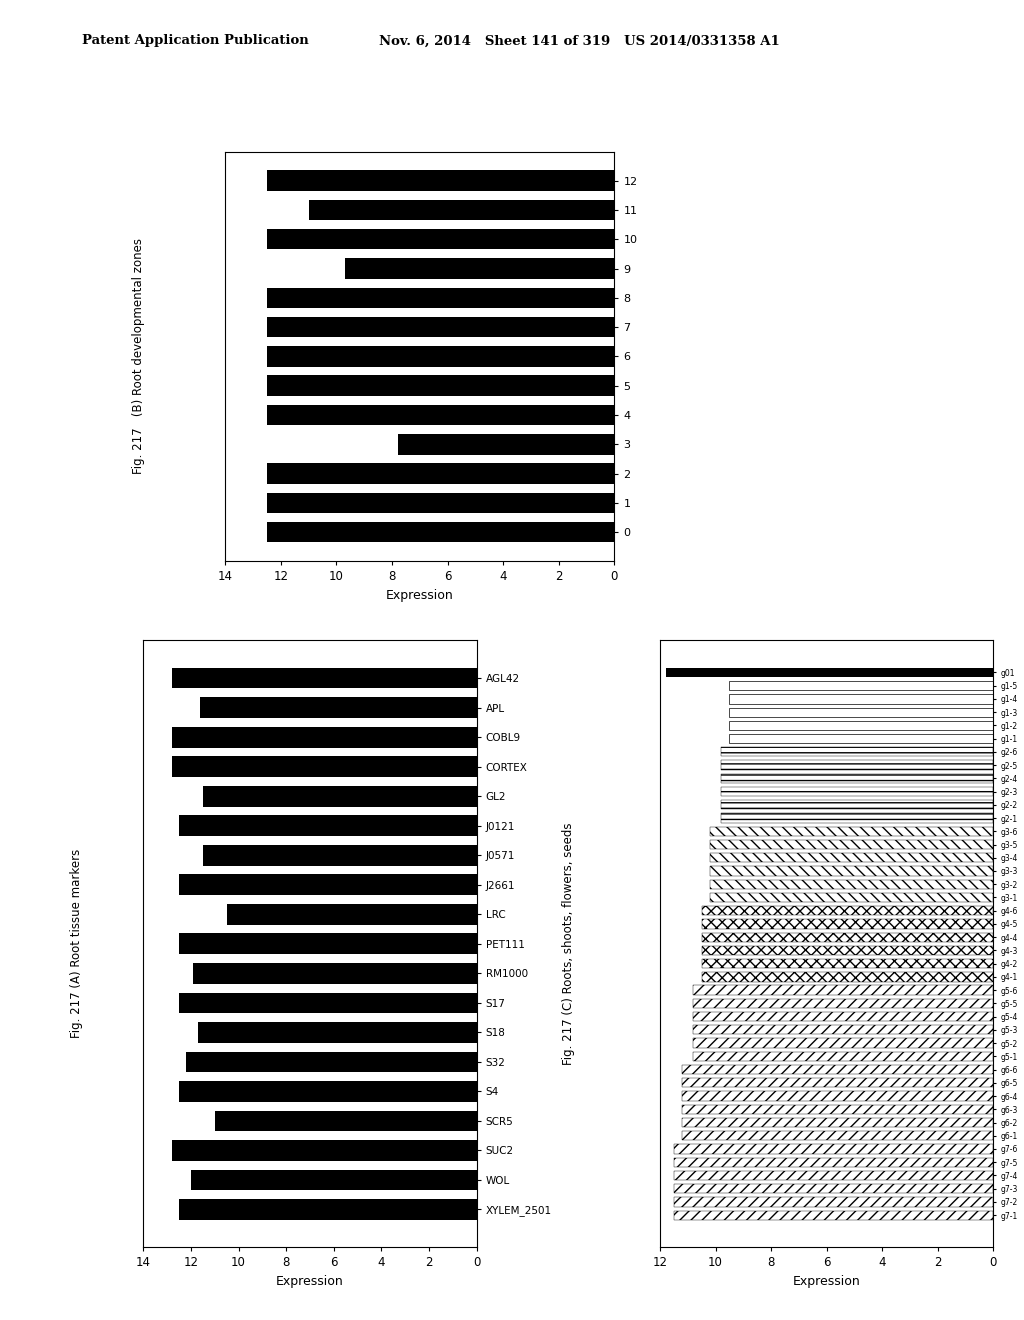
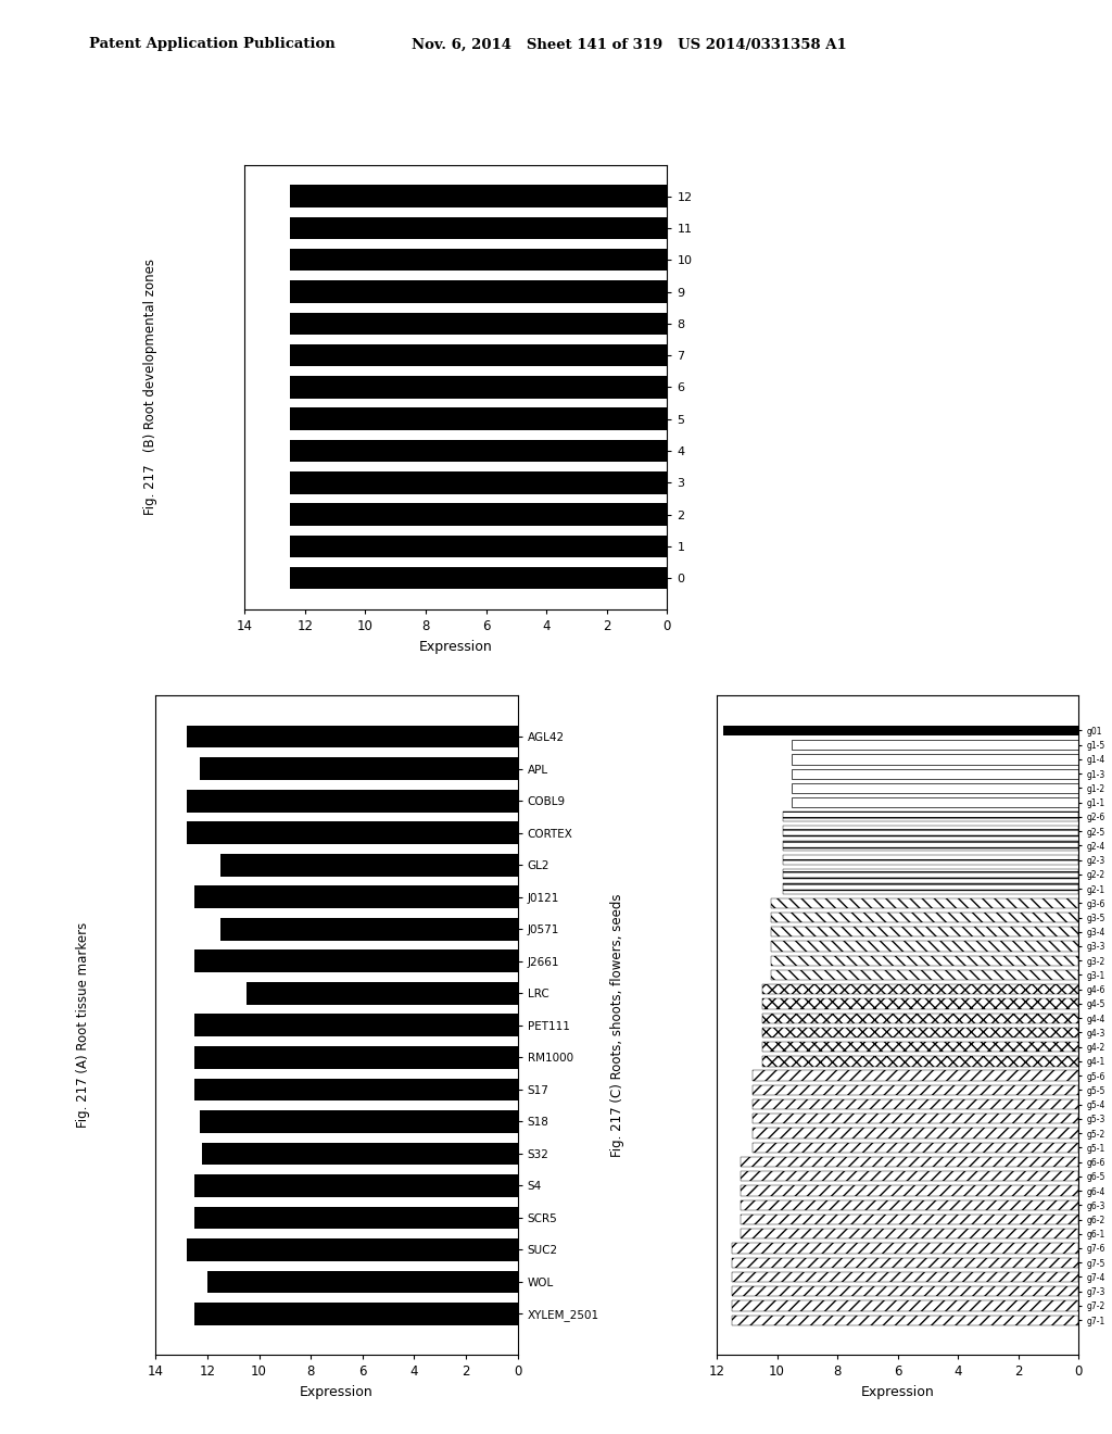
11: 11.0 -> 12.5
9: 9.7 -> 12.5
3: 7.8 -> 12.5
APL: 11.6 -> 12.3
RM1000: 11.9 -> 12.5
S18: 11.7 -> 12.3
SCR5: 11.0 -> 12.5
